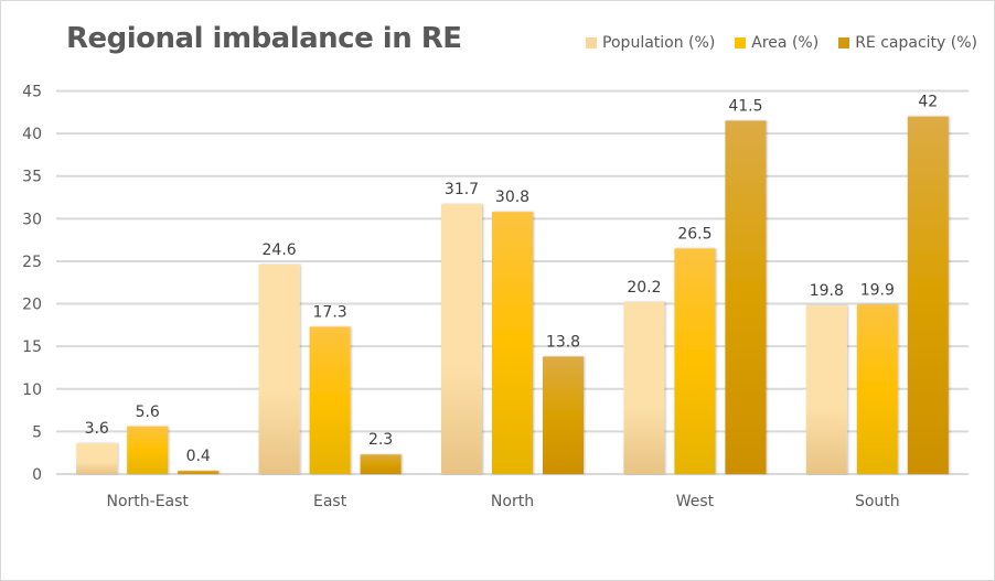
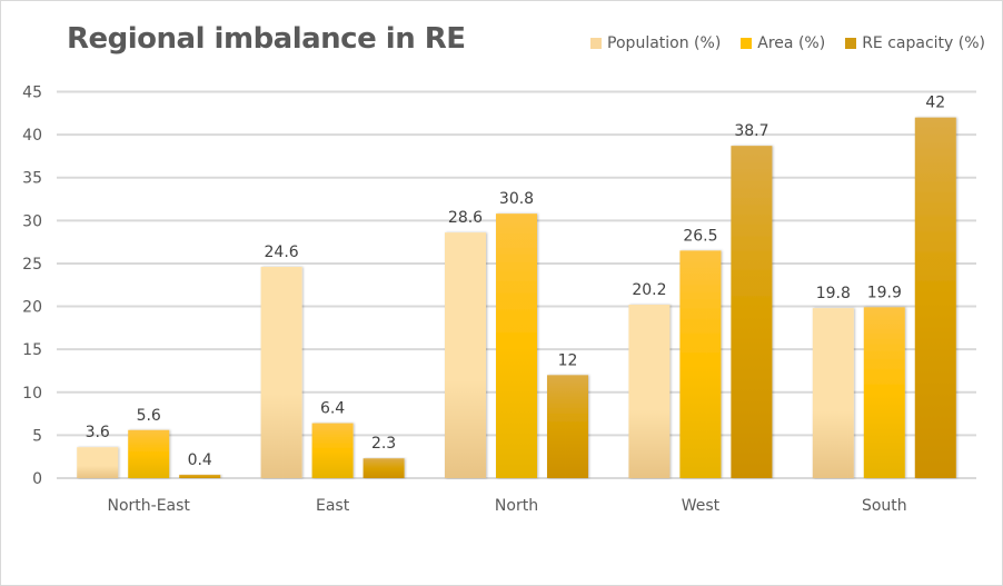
Area (%)/East: 17.3 -> 6.4
Population (%)/North: 31.7 -> 28.6
RE capacity (%)/North: 13.8 -> 12
RE capacity (%)/West: 41.5 -> 38.7
